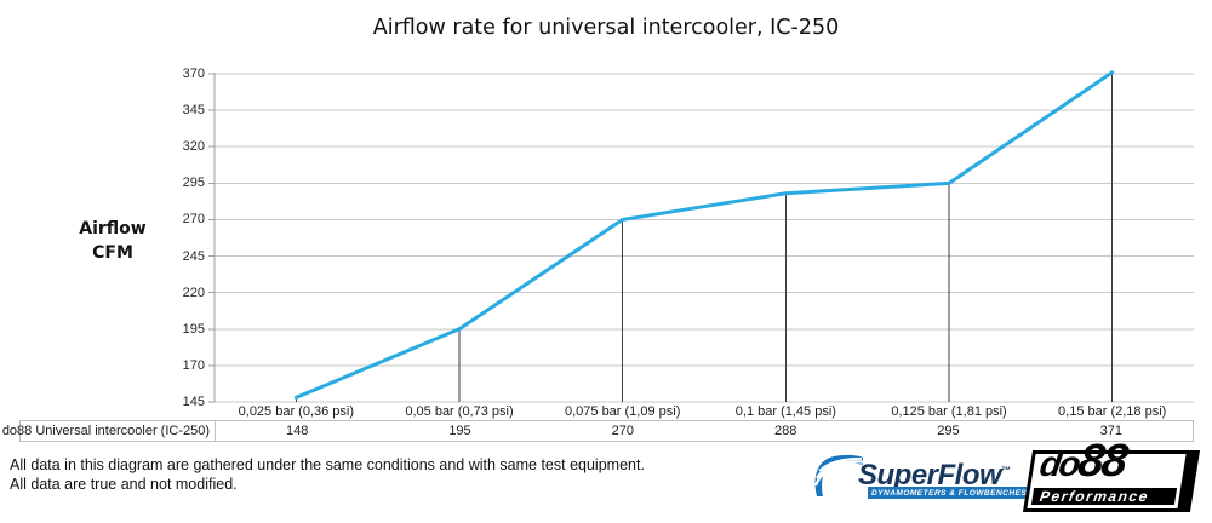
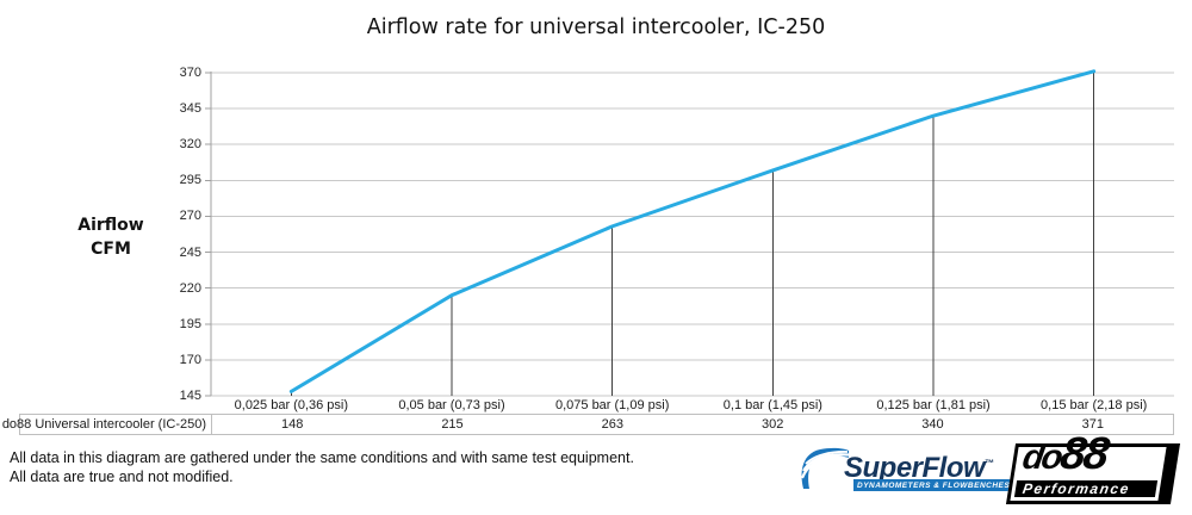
0,05 bar (0,73 psi): 195 -> 215
0,075 bar (1,09 psi): 270 -> 263
0,1 bar (1,45 psi): 288 -> 302
0,125 bar (1,81 psi): 295 -> 340
